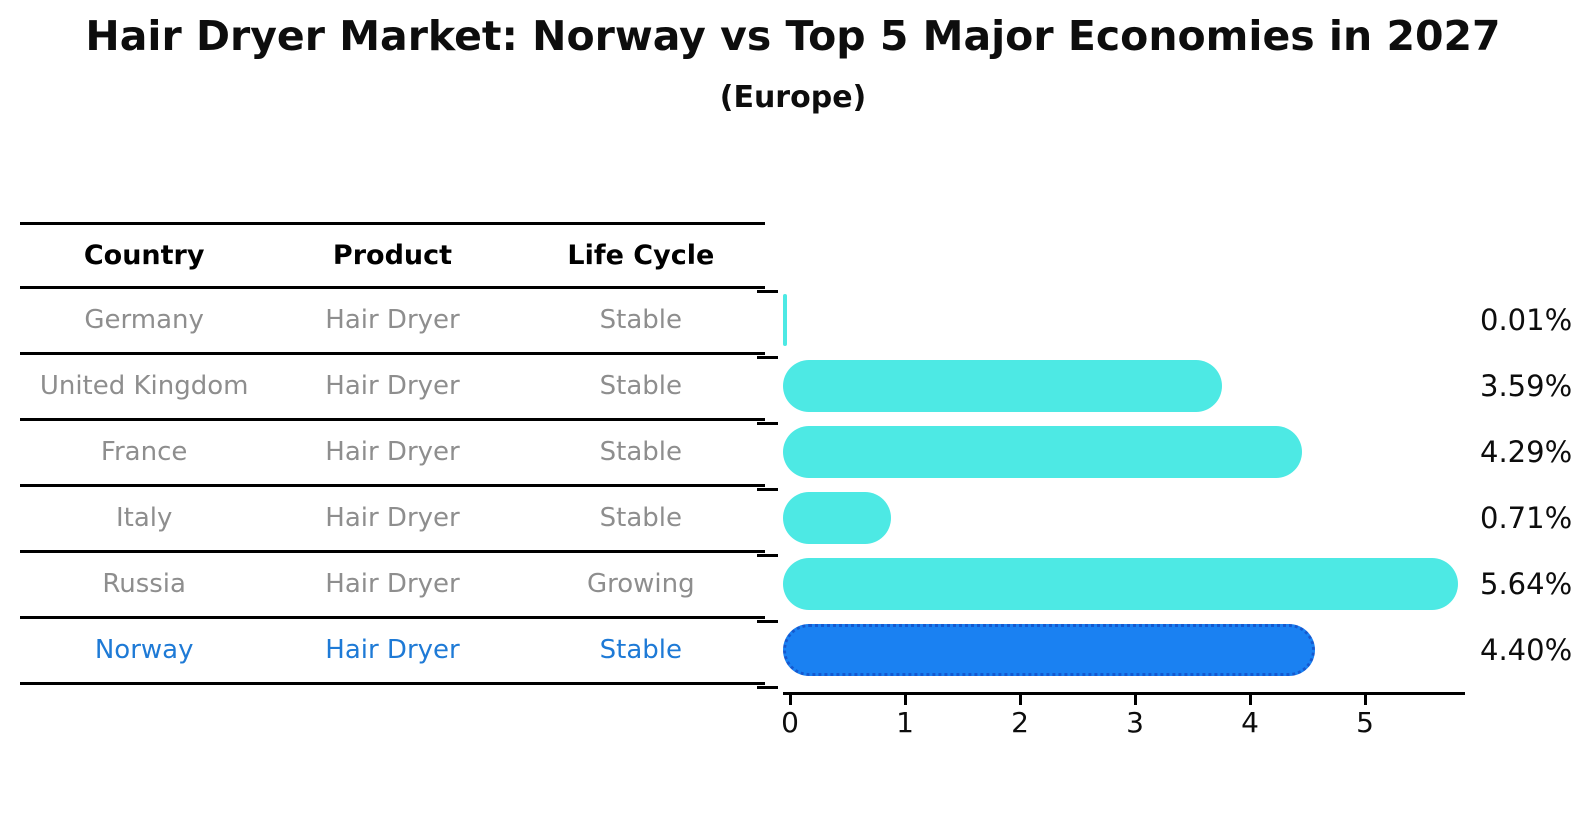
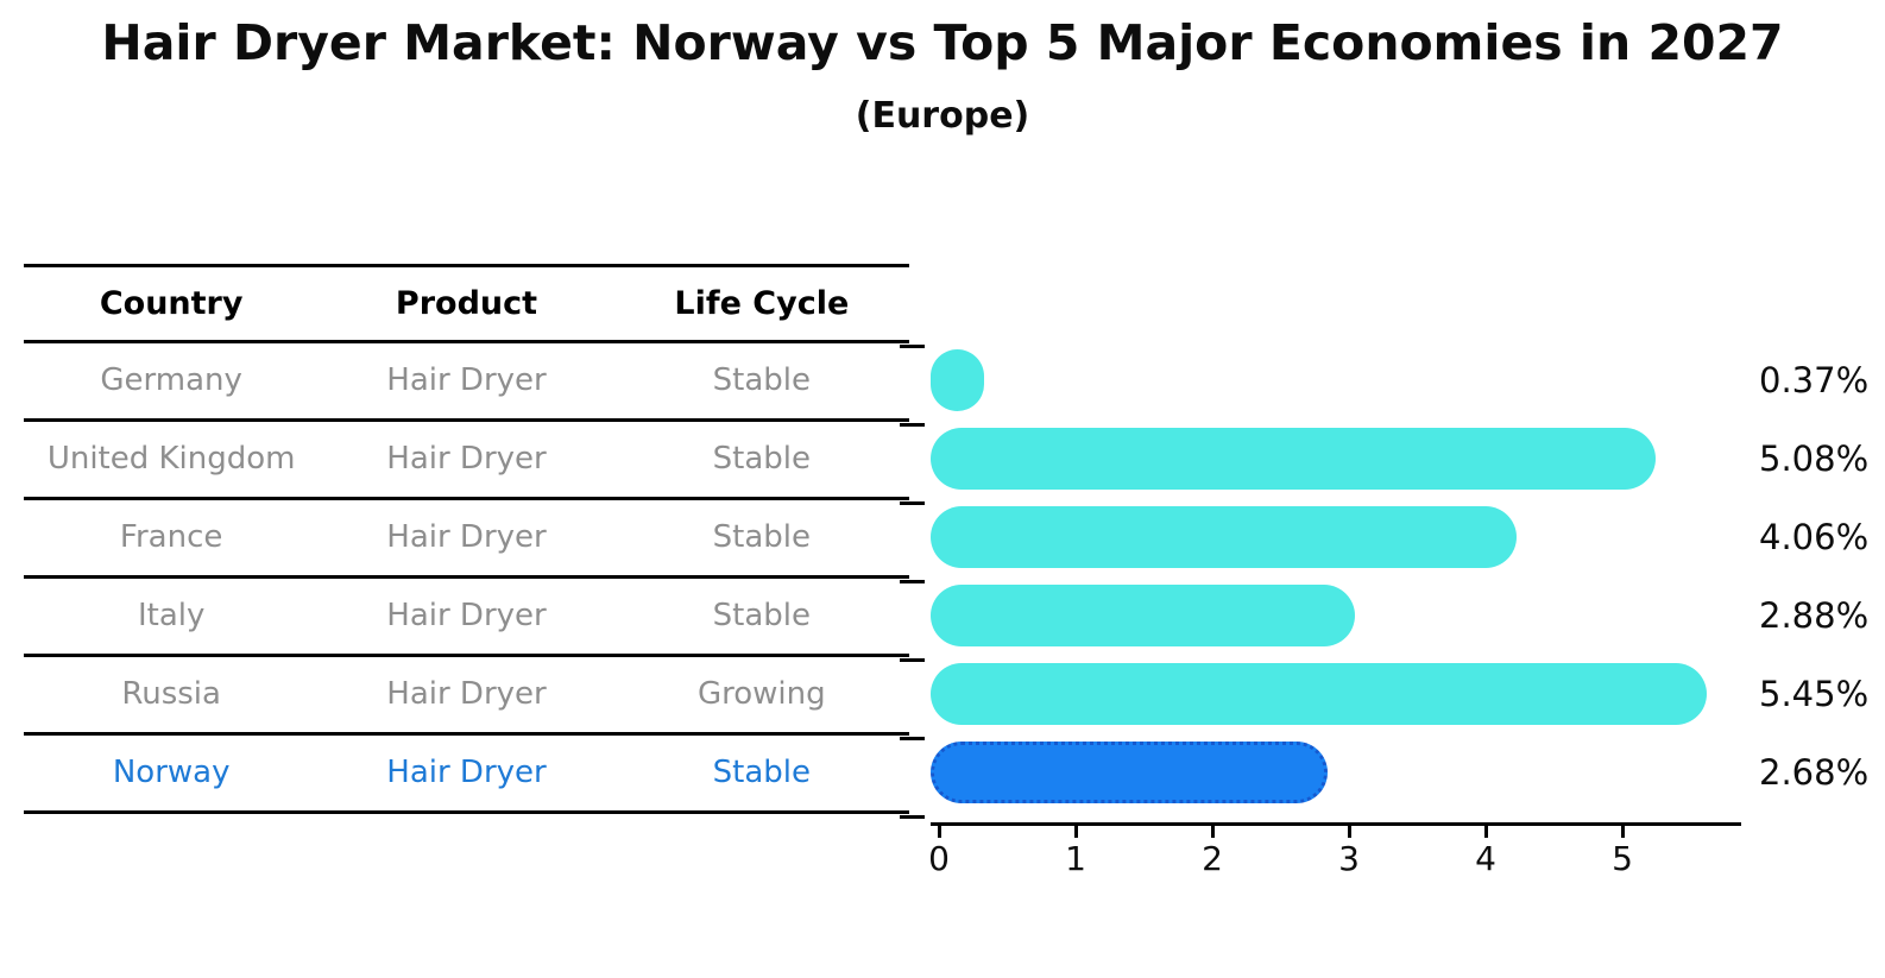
Germany: 0.01% -> 0.37%
United Kingdom: 3.59% -> 5.08%
France: 4.29% -> 4.06%
Italy: 0.71% -> 2.88%
Russia: 5.64% -> 5.45%
Norway: 4.40% -> 2.68%
